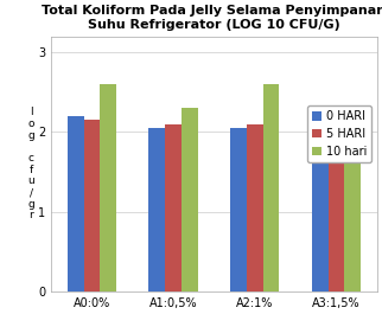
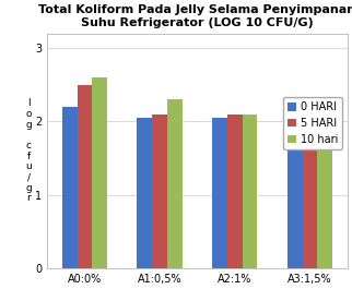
5 HARI/A0:0%: 2.16 -> 2.50
10 hari/A2:1%: 2.6 -> 2.1
